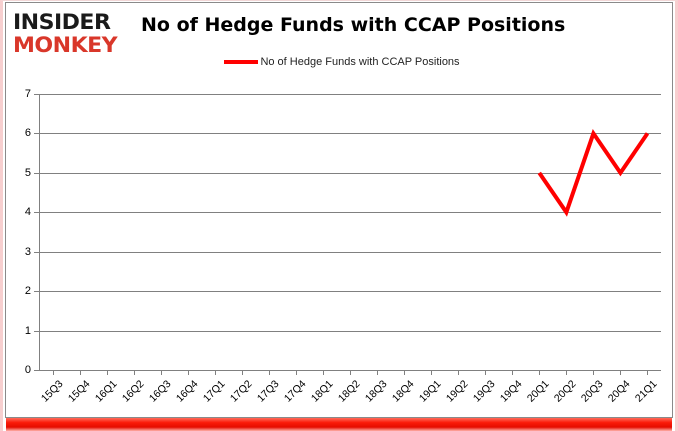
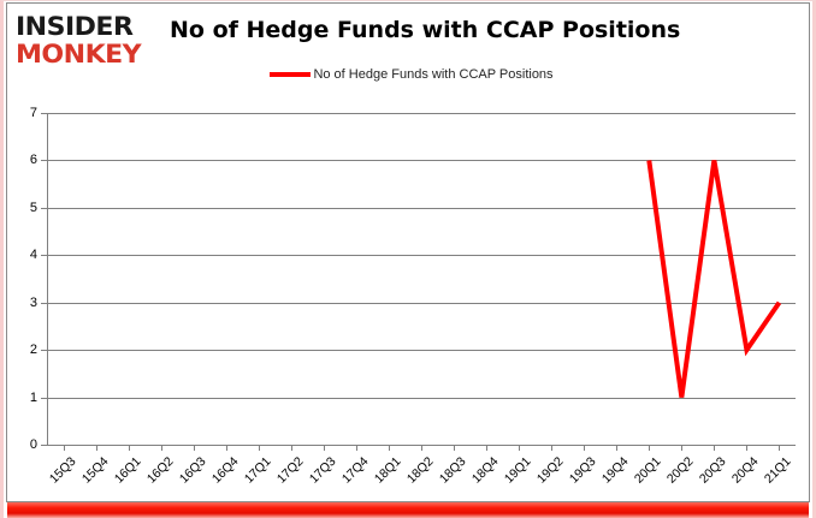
20Q1: 5 -> 6
20Q2: 4 -> 1
20Q4: 5 -> 2
21Q1: 6 -> 3
